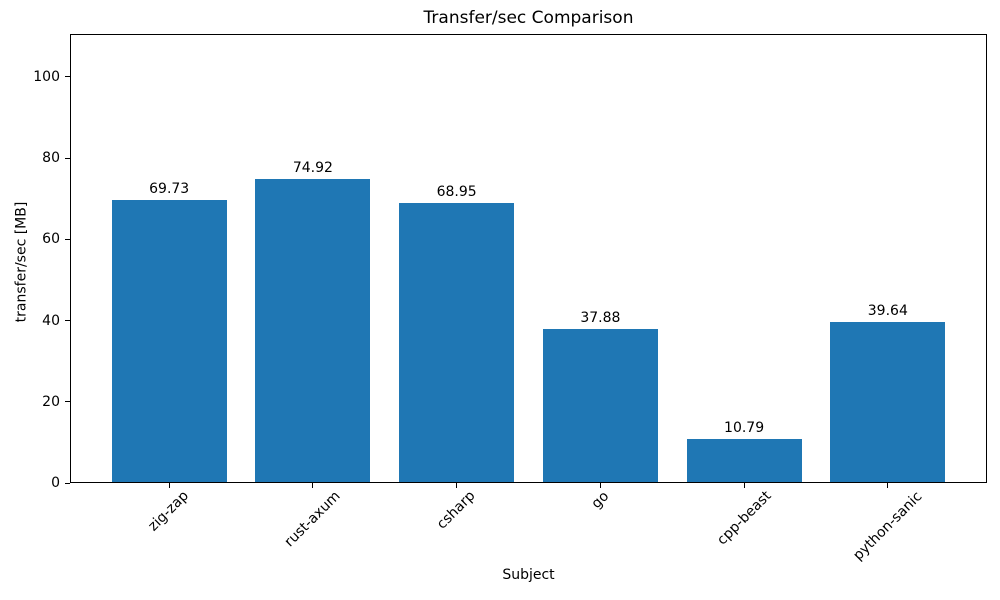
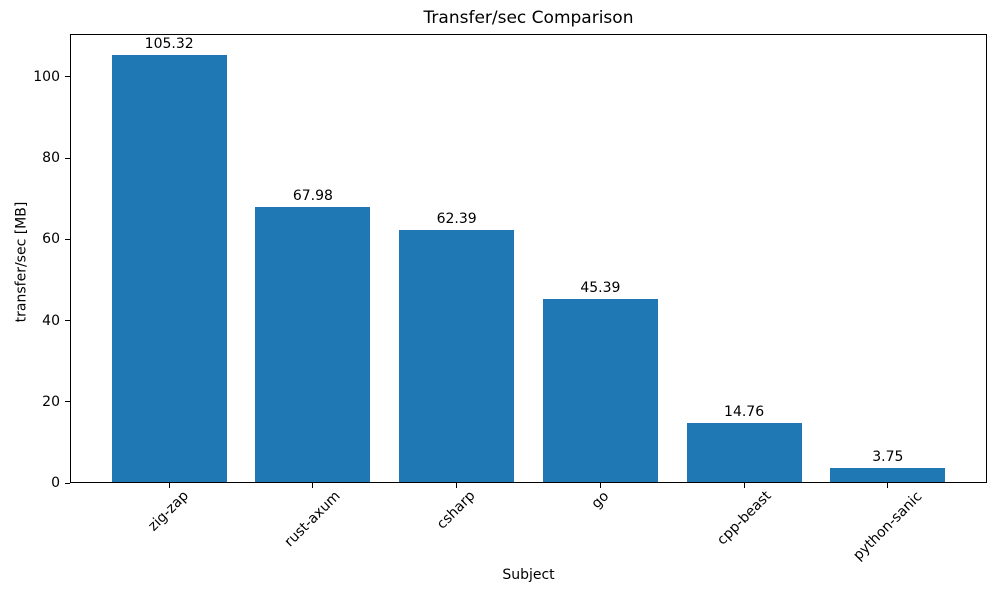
zig-zap: 69.73 -> 105.32
rust-axum: 74.92 -> 67.98
csharp: 68.95 -> 62.39
go: 37.88 -> 45.39
cpp-beast: 10.79 -> 14.76
python-sanic: 39.64 -> 3.75
